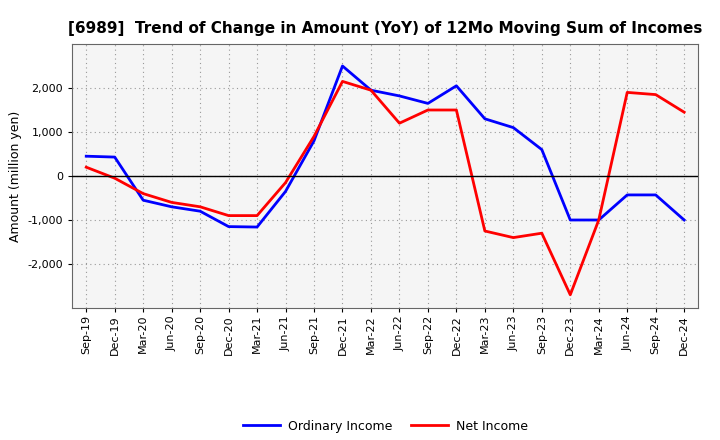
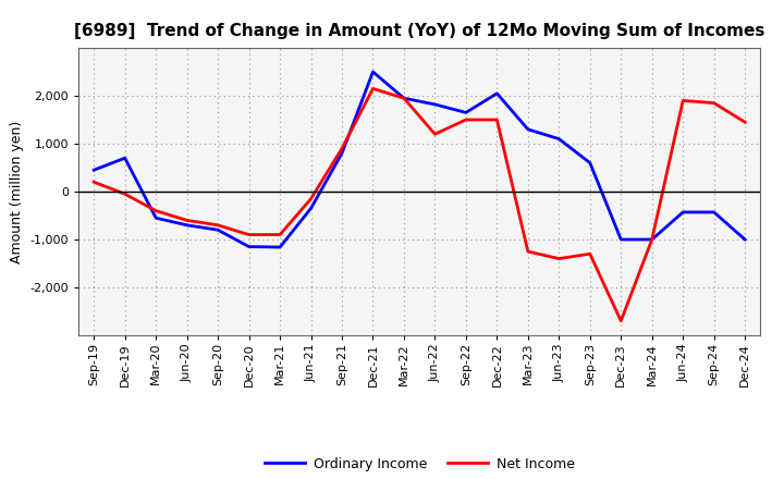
Ordinary Income/Dec-19: 430 -> 700
